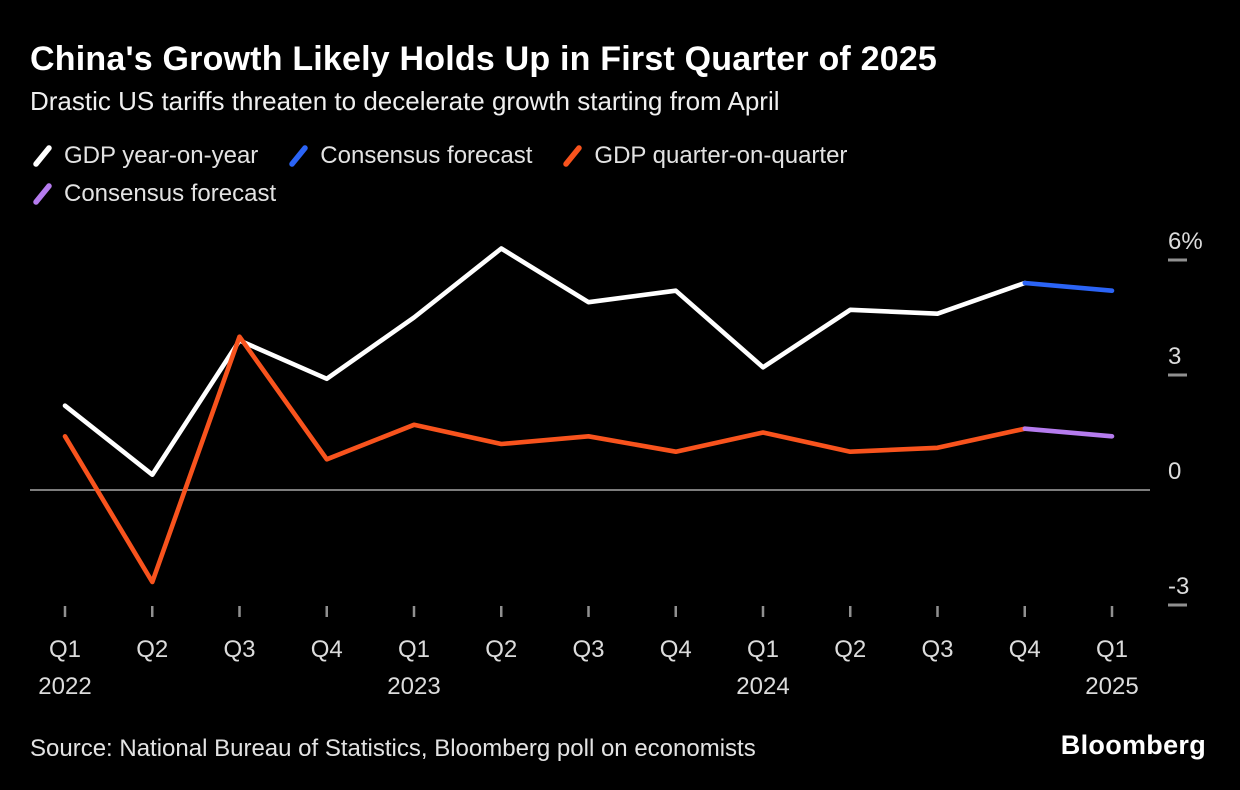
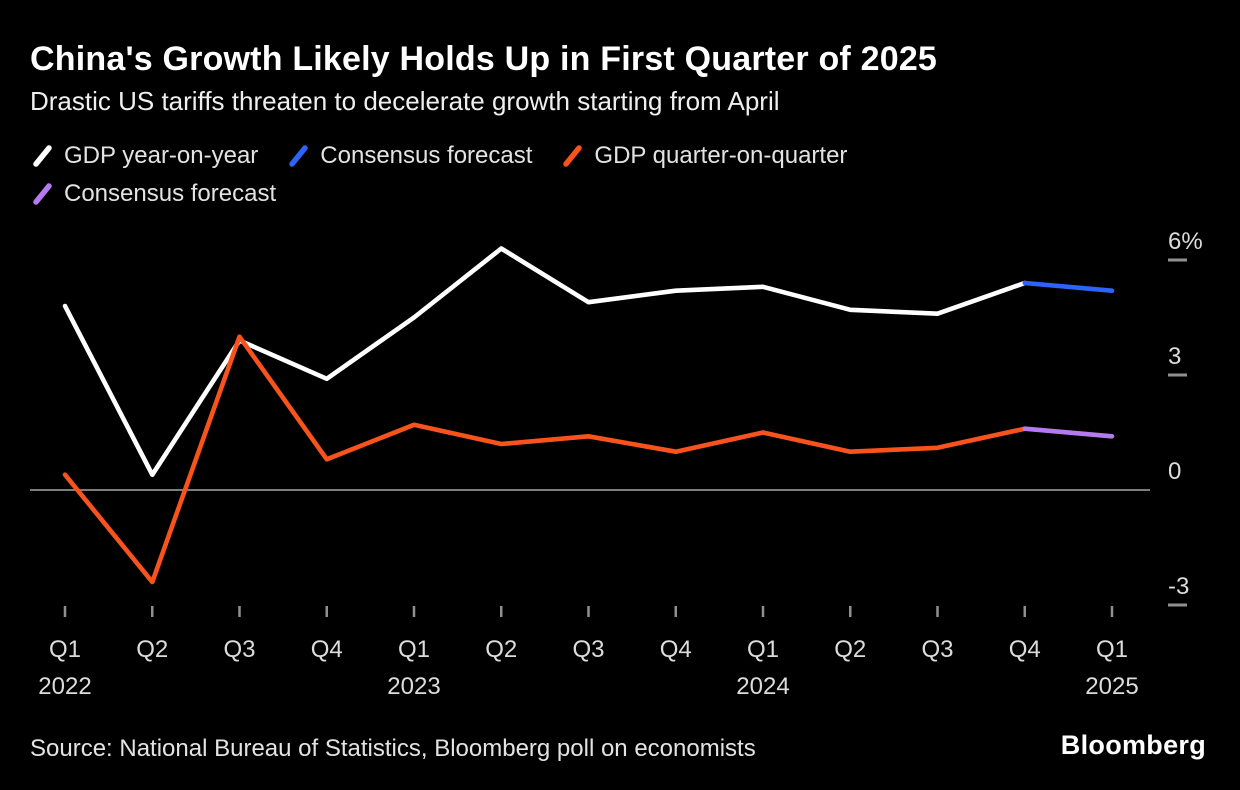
GDP year-on-year/Q1 2022: 2.2% -> 4.8%
GDP quarter-on-quarter/Q1 2022: 1.4% -> 0.4%
GDP year-on-year/Q1 2024: 3.2% -> 5.3%
